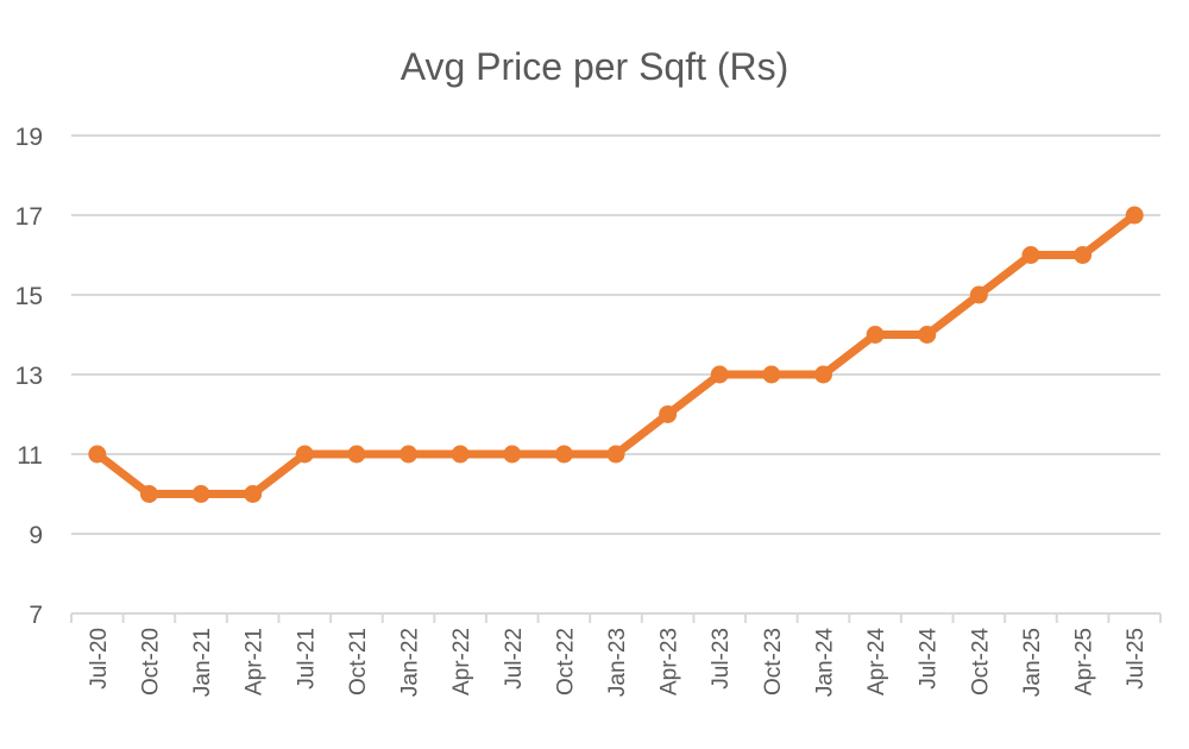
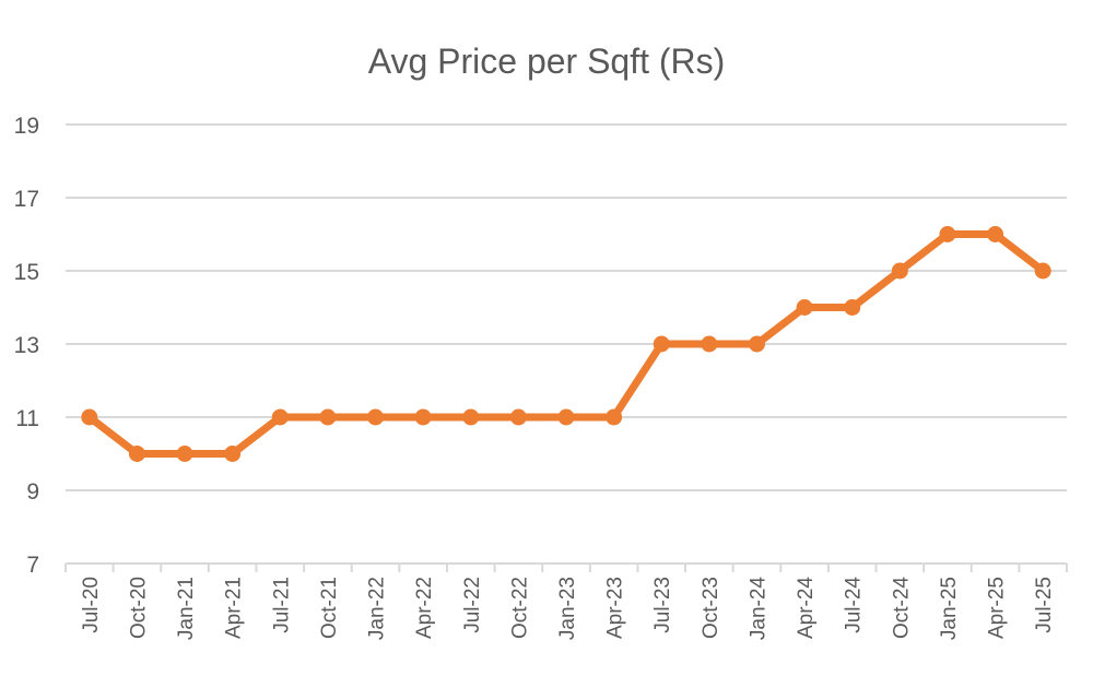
Apr-23: 12 -> 11
Jul-25: 17 -> 15
